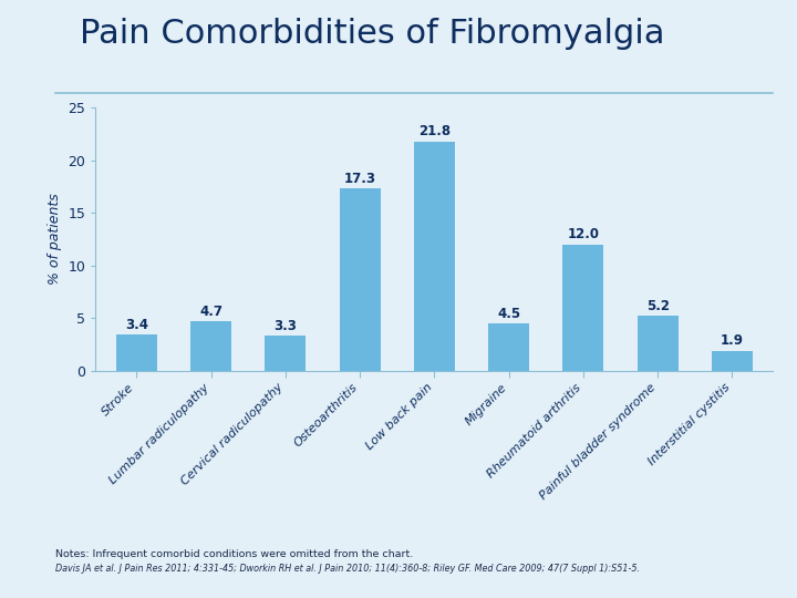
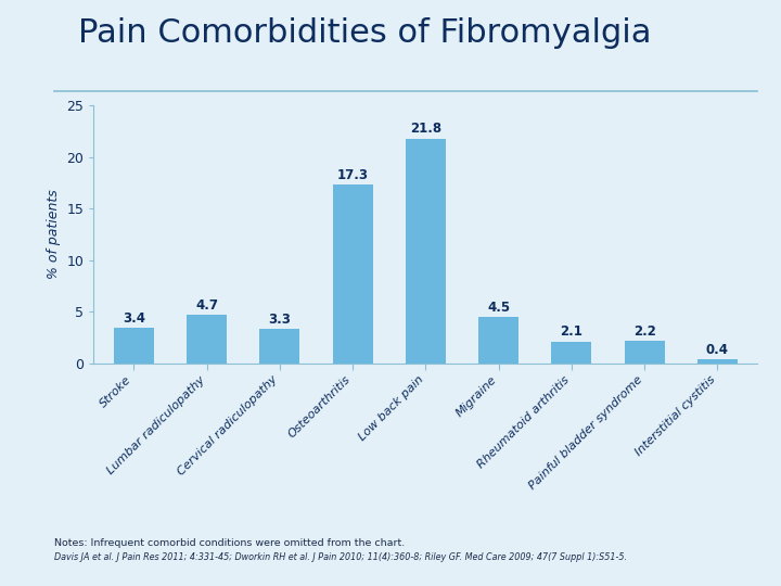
Rheumatoid arthritis: 12.0 -> 2.1
Painful bladder syndrome: 5.2 -> 2.2
Interstitial cystitis: 1.9 -> 0.4
